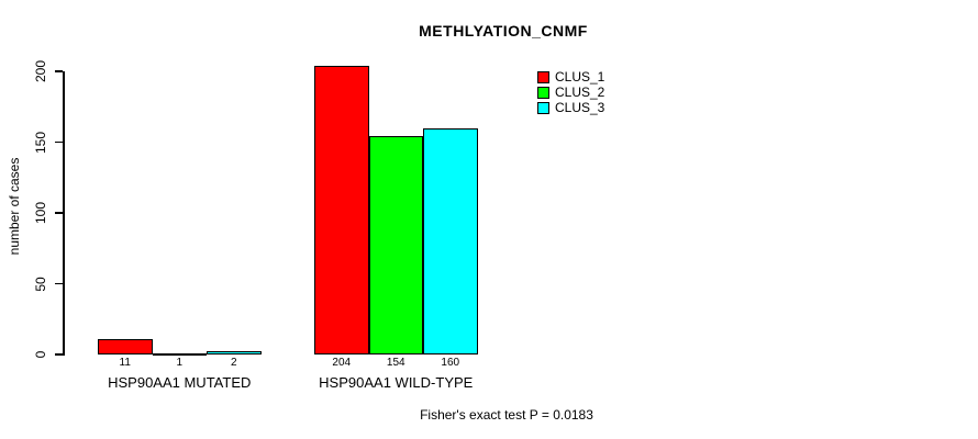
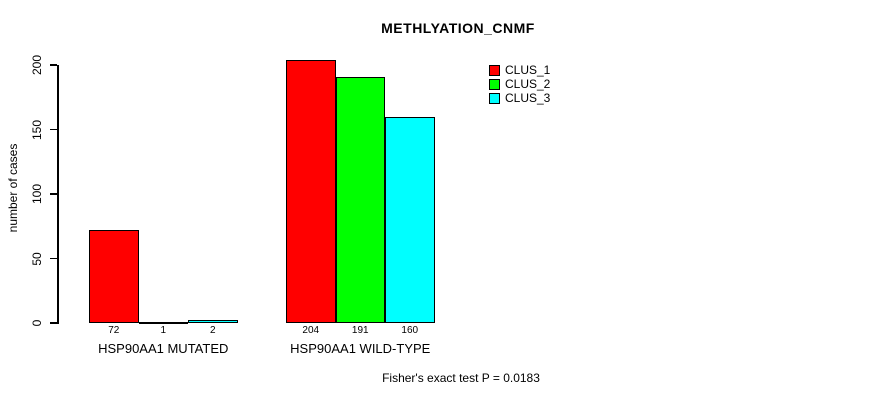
CLUS_1/HSP90AA1 MUTATED: 11 -> 72
CLUS_2/HSP90AA1 WILD-TYPE: 154 -> 191
